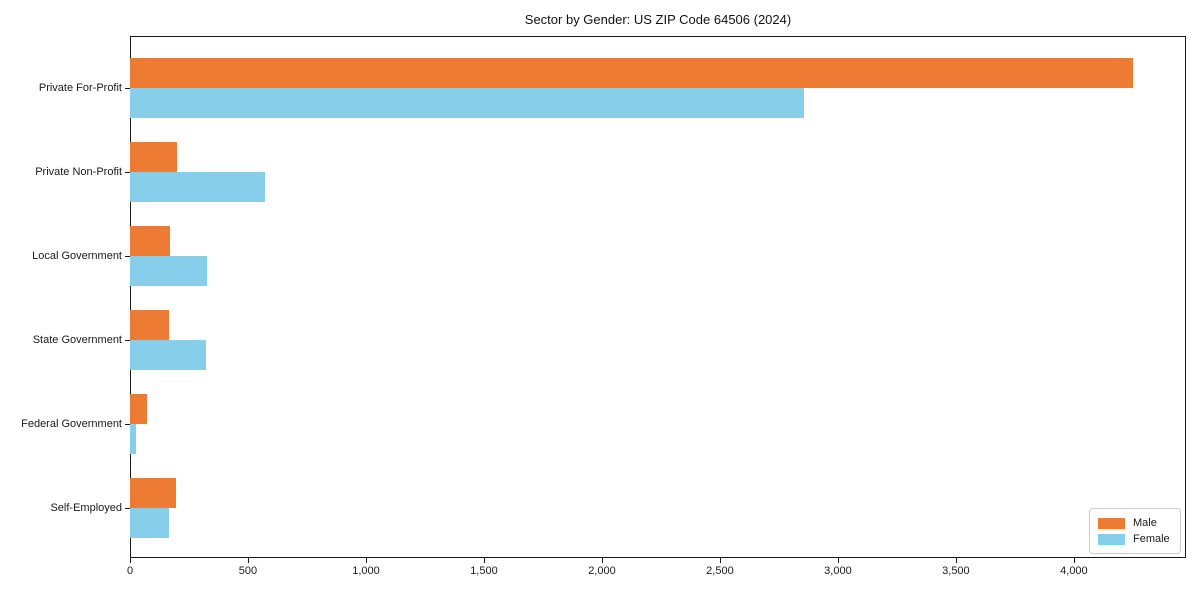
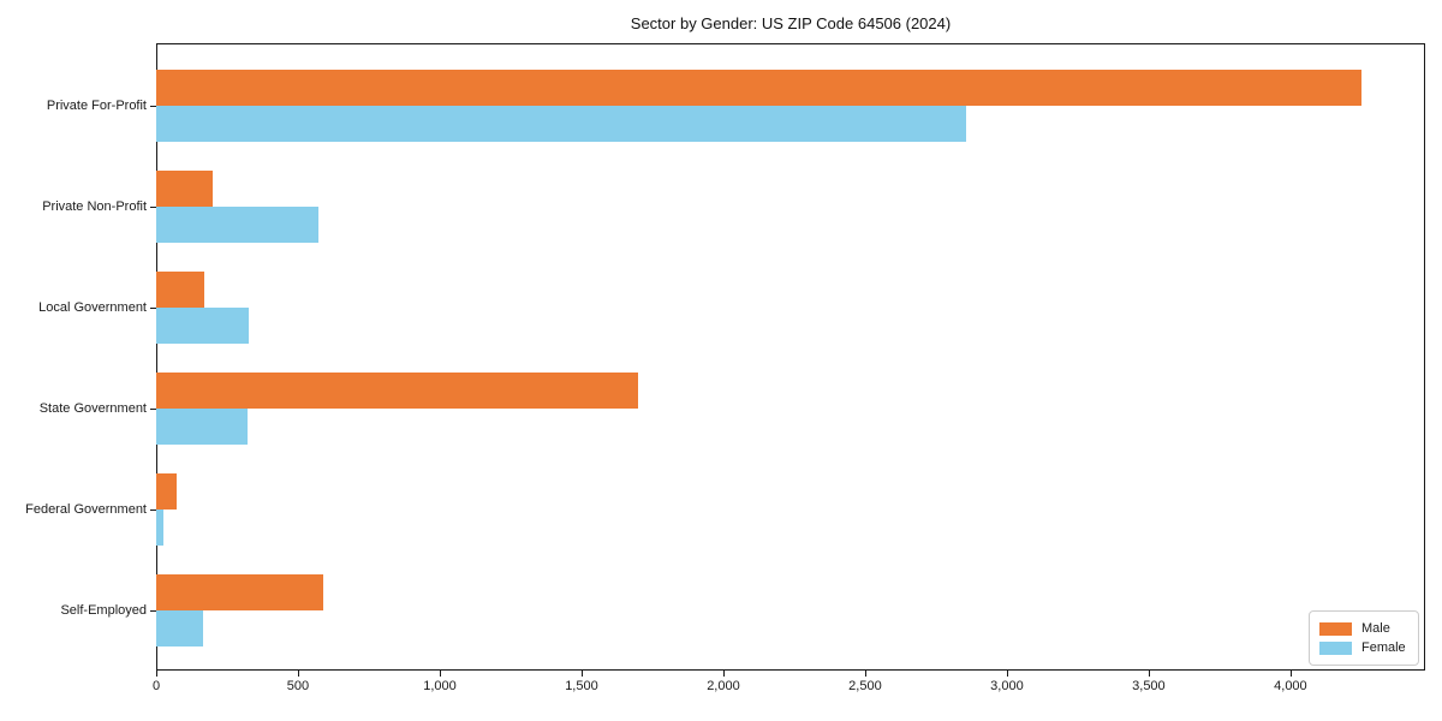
Male/State Government: 160 -> 1700
Male/Self-Employed: 200 -> 590
